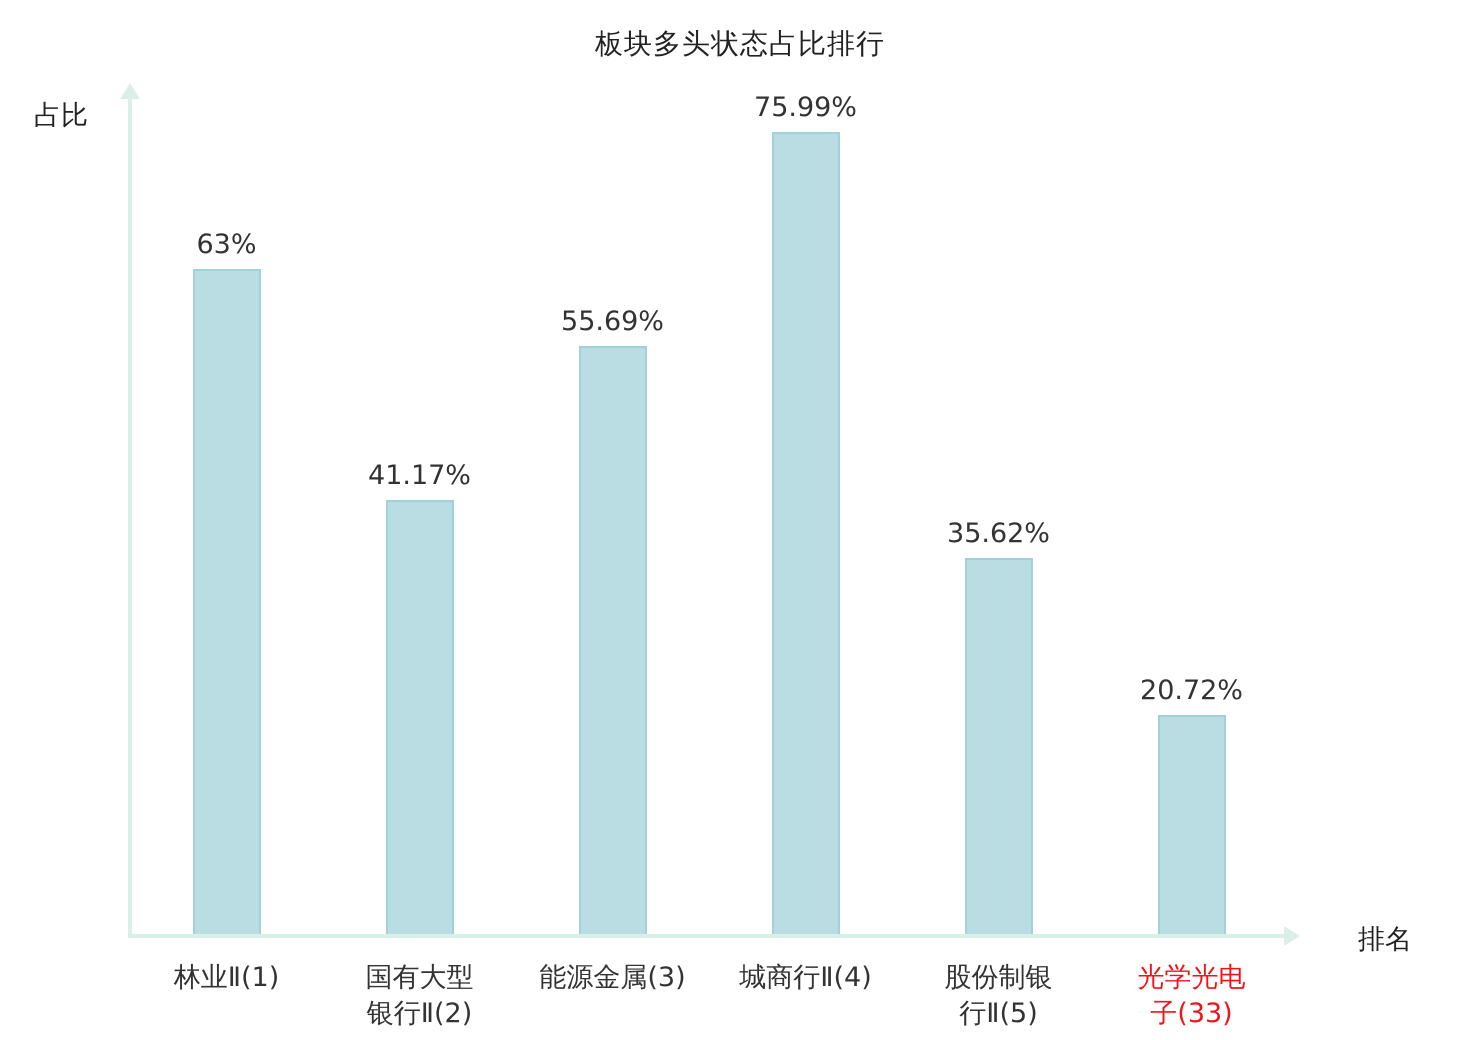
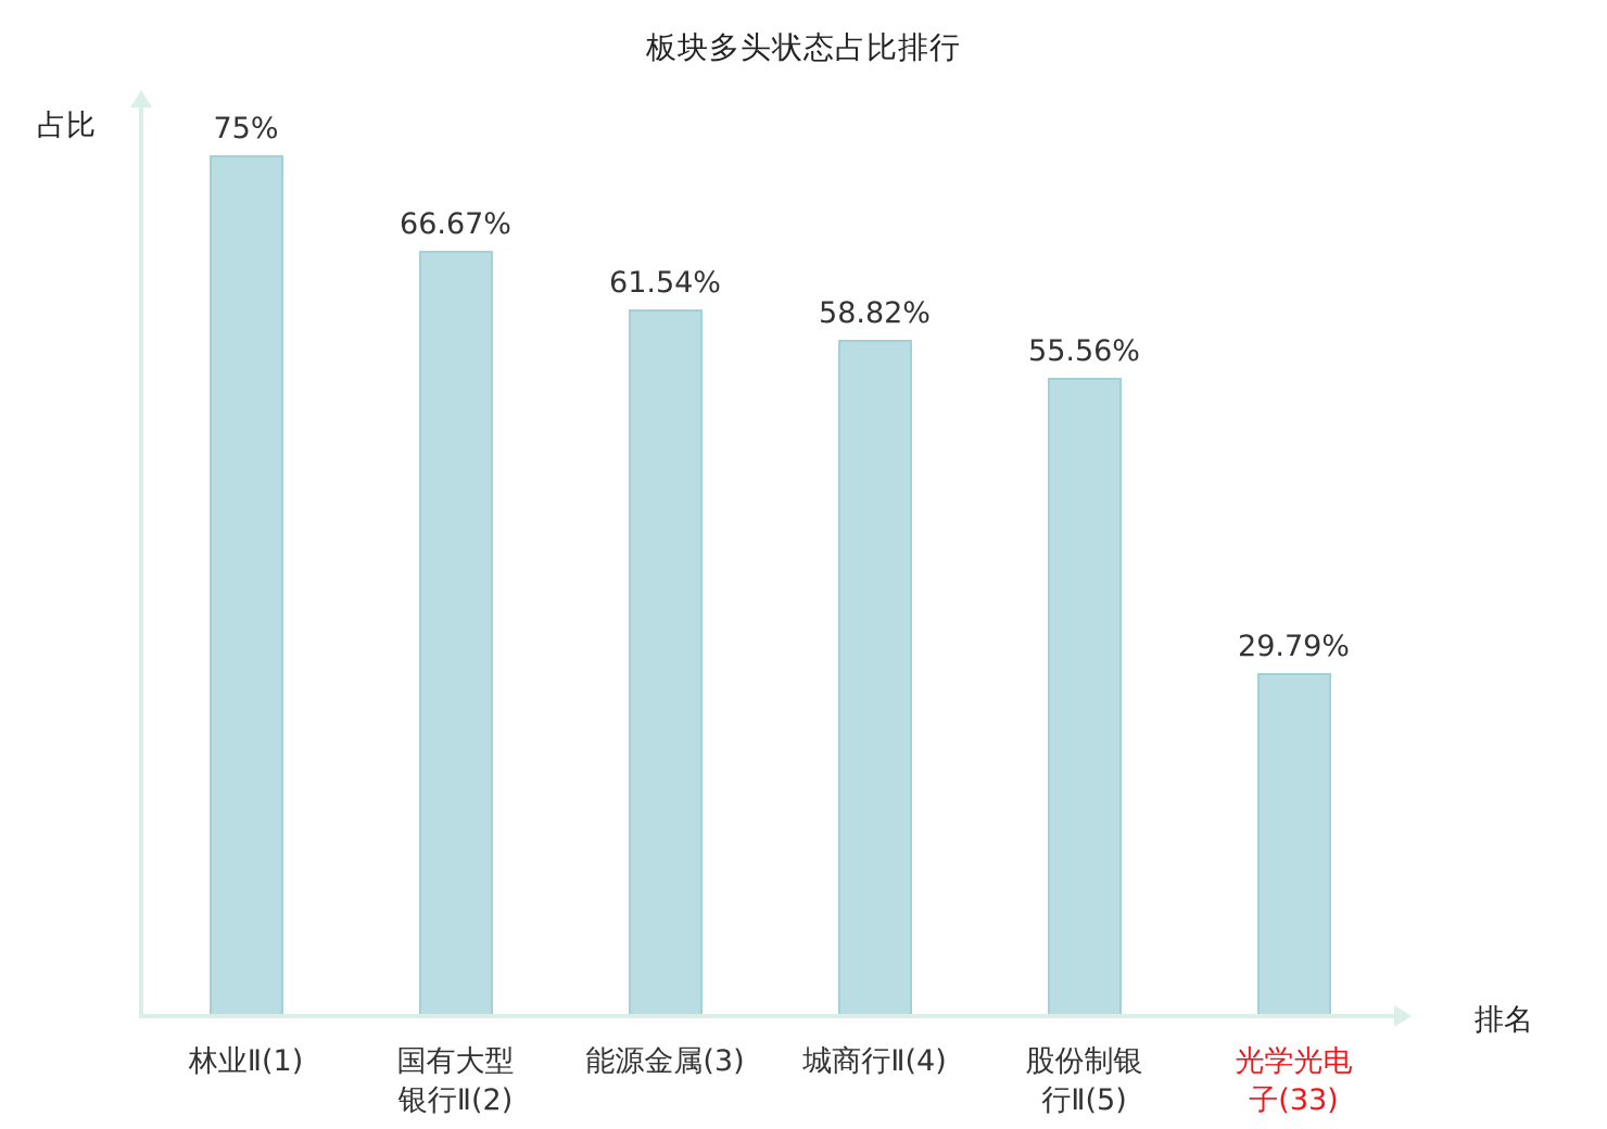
林业Ⅱ(1): 63% -> 75%
国有大型银行Ⅱ(2): 41.17% -> 66.67%
能源金属(3): 55.69% -> 61.54%
城商行Ⅱ(4): 75.99% -> 58.82%
股份制银行Ⅱ(5): 35.62% -> 55.56%
光学光电子(33): 20.72% -> 29.79%
